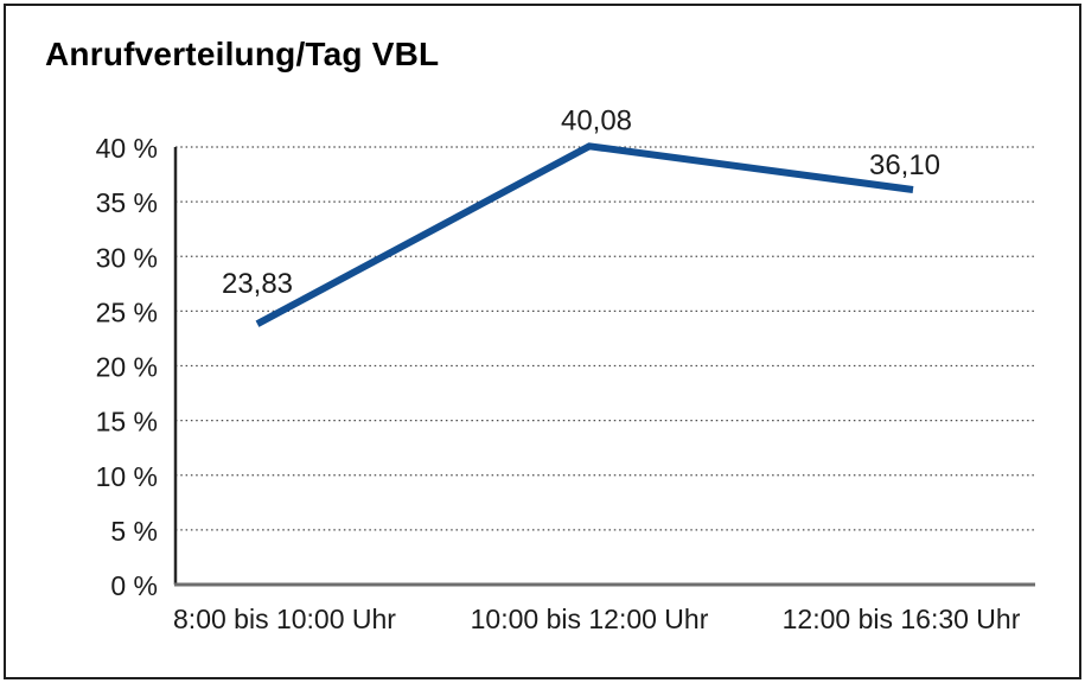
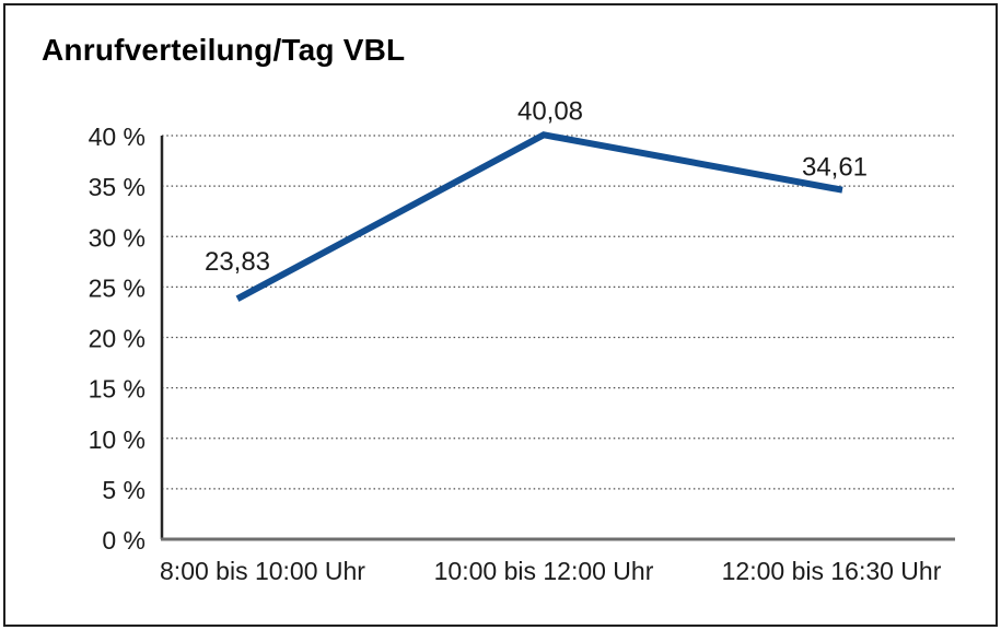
12:00 bis 16:30 Uhr: 36,10 -> 34,61
